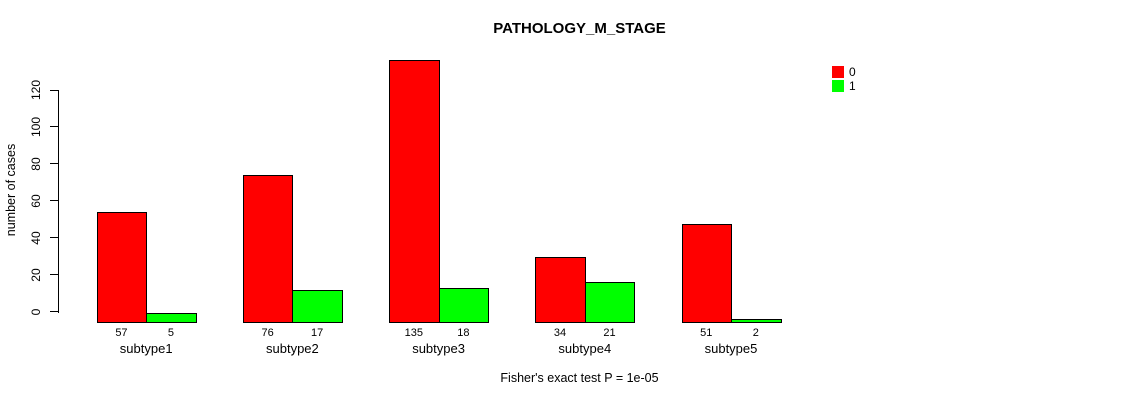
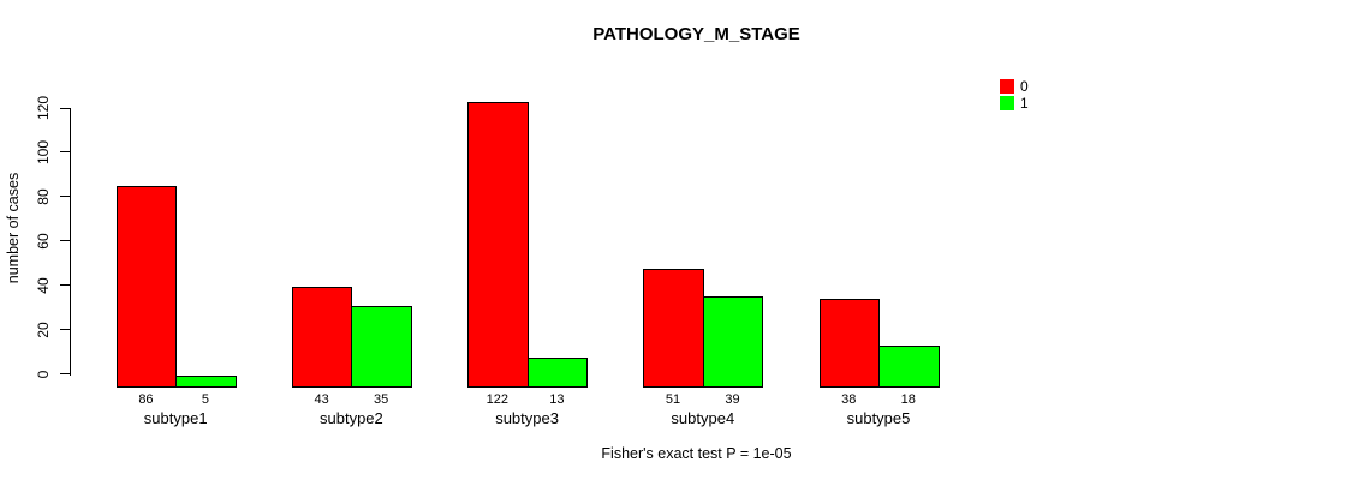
0/subtype1: 57 -> 86
0/subtype2: 76 -> 43
1/subtype2: 17 -> 35
0/subtype3: 135 -> 122
1/subtype3: 18 -> 13
0/subtype4: 34 -> 51
1/subtype4: 21 -> 39
0/subtype5: 51 -> 38
1/subtype5: 2 -> 18
